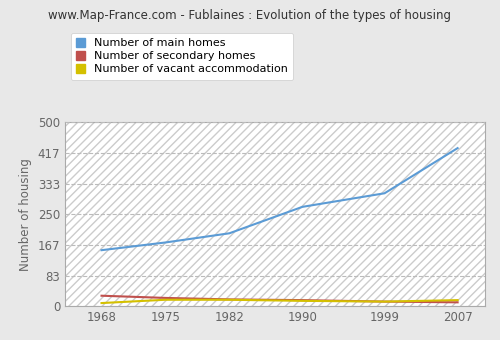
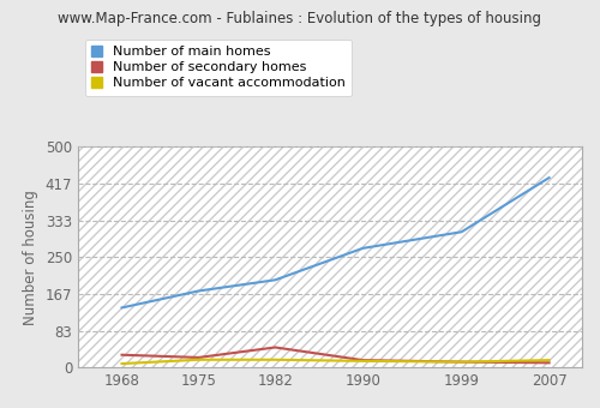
Number of main homes/1968: 152 -> 135
Number of secondary homes/1982: 18 -> 45
